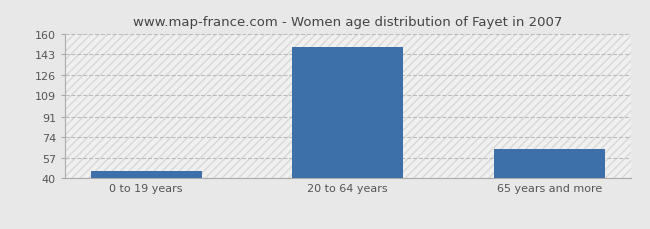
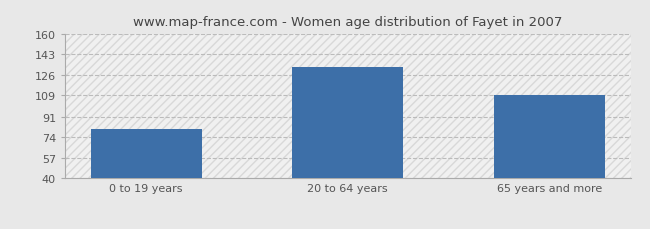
0 to 19 years: 46 -> 81
20 to 64 years: 149 -> 132
65 years and more: 64 -> 109
